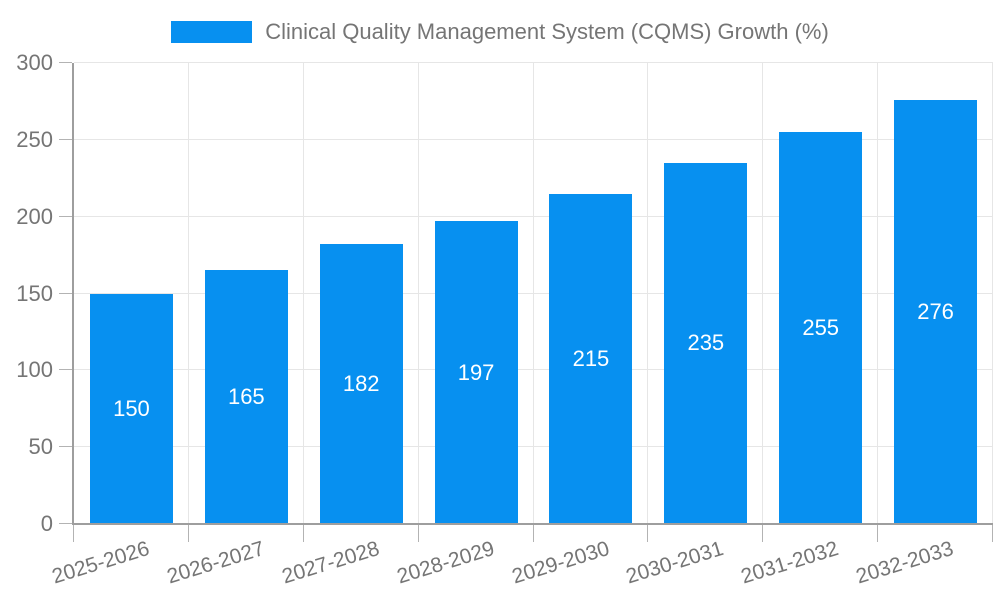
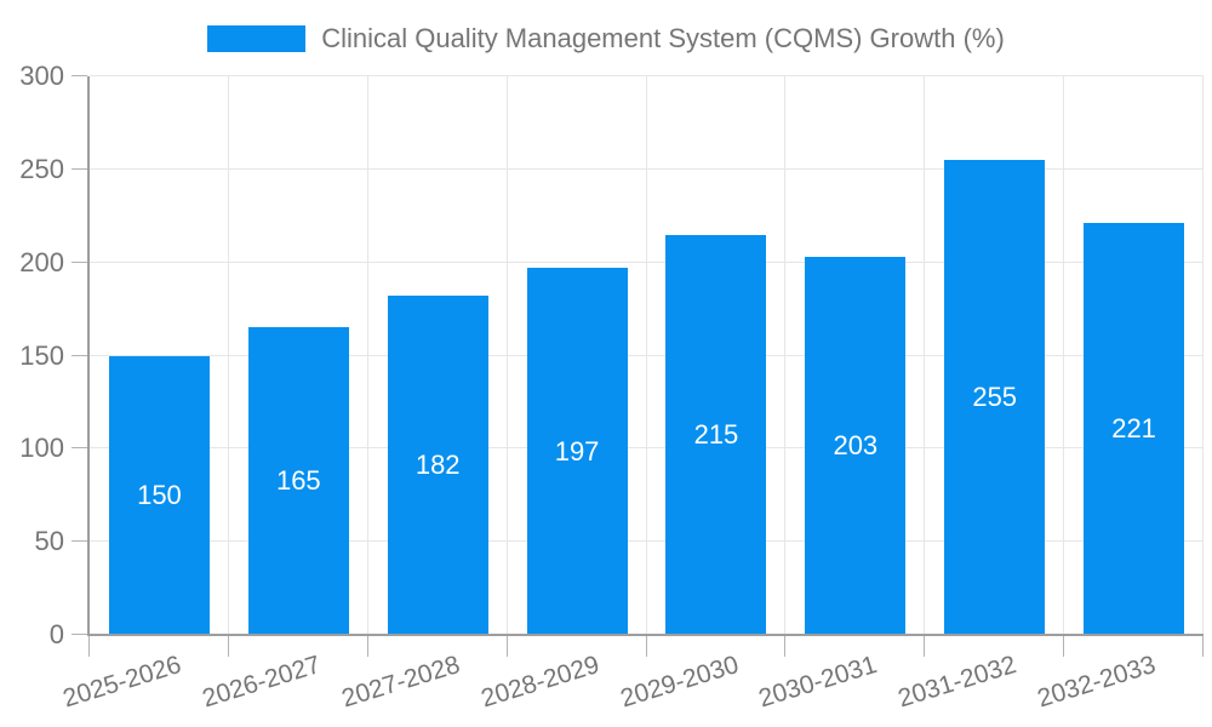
2030-2031: 235 -> 203
2032-2033: 276 -> 221
